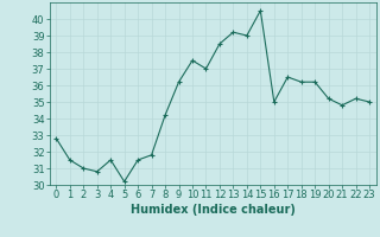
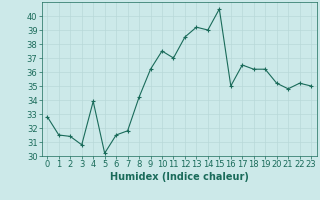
2: 31.0 -> 31.4
4: 31.5 -> 33.9
